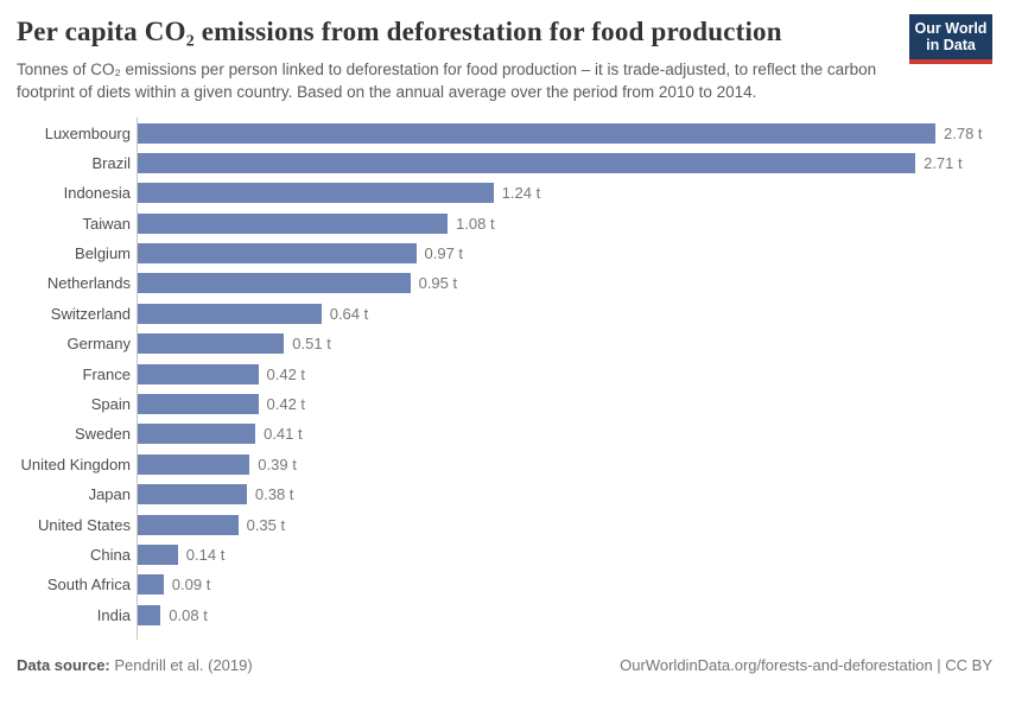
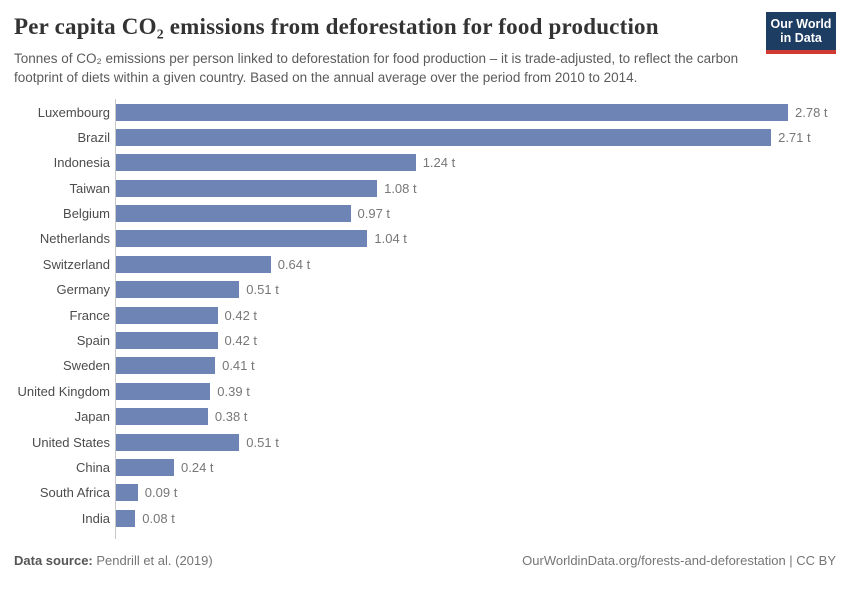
Netherlands: 0.95 -> 1.04
United States: 0.35 -> 0.51
China: 0.14 -> 0.24
